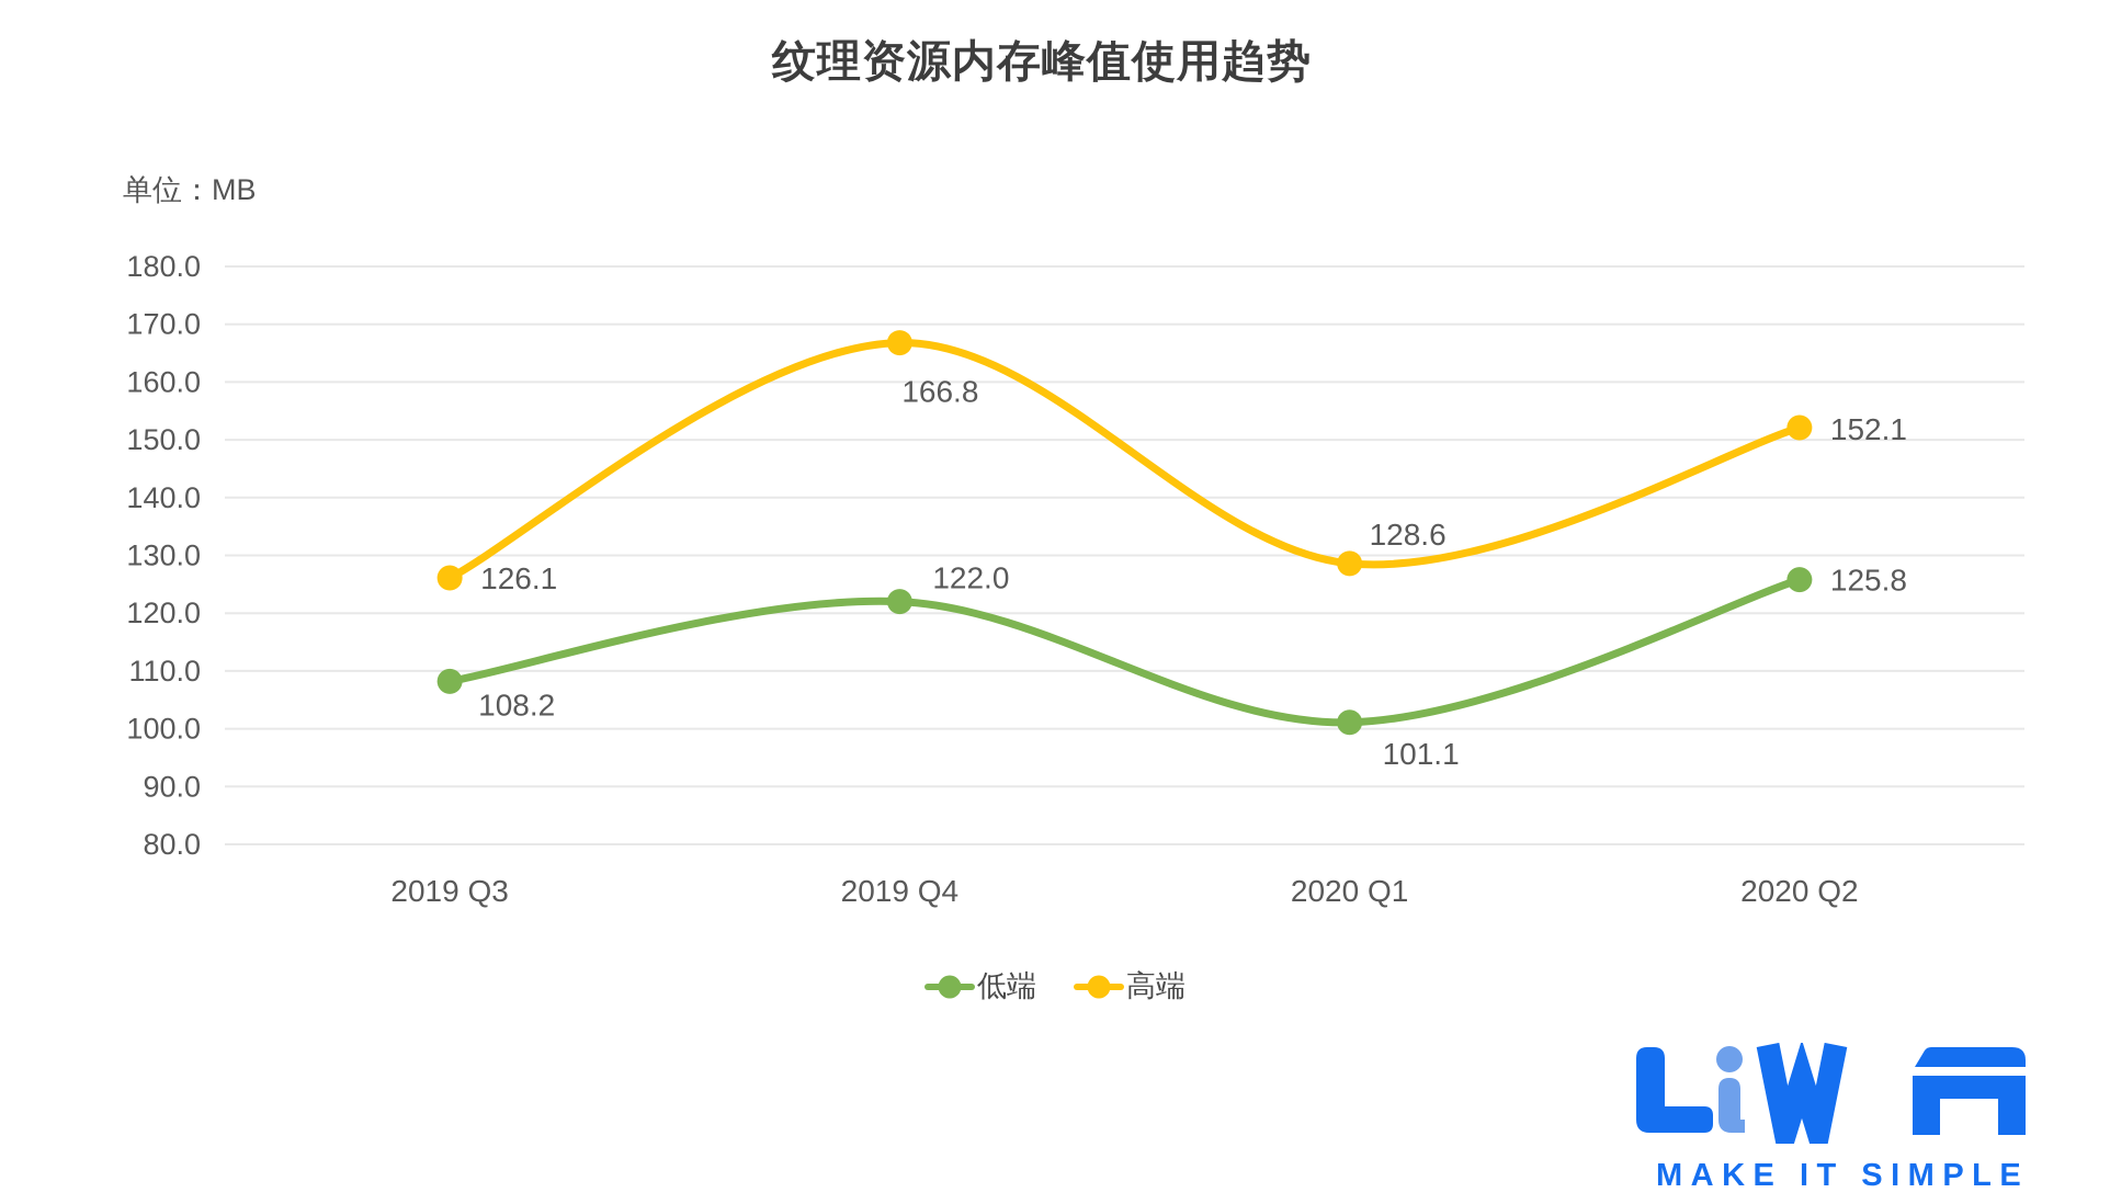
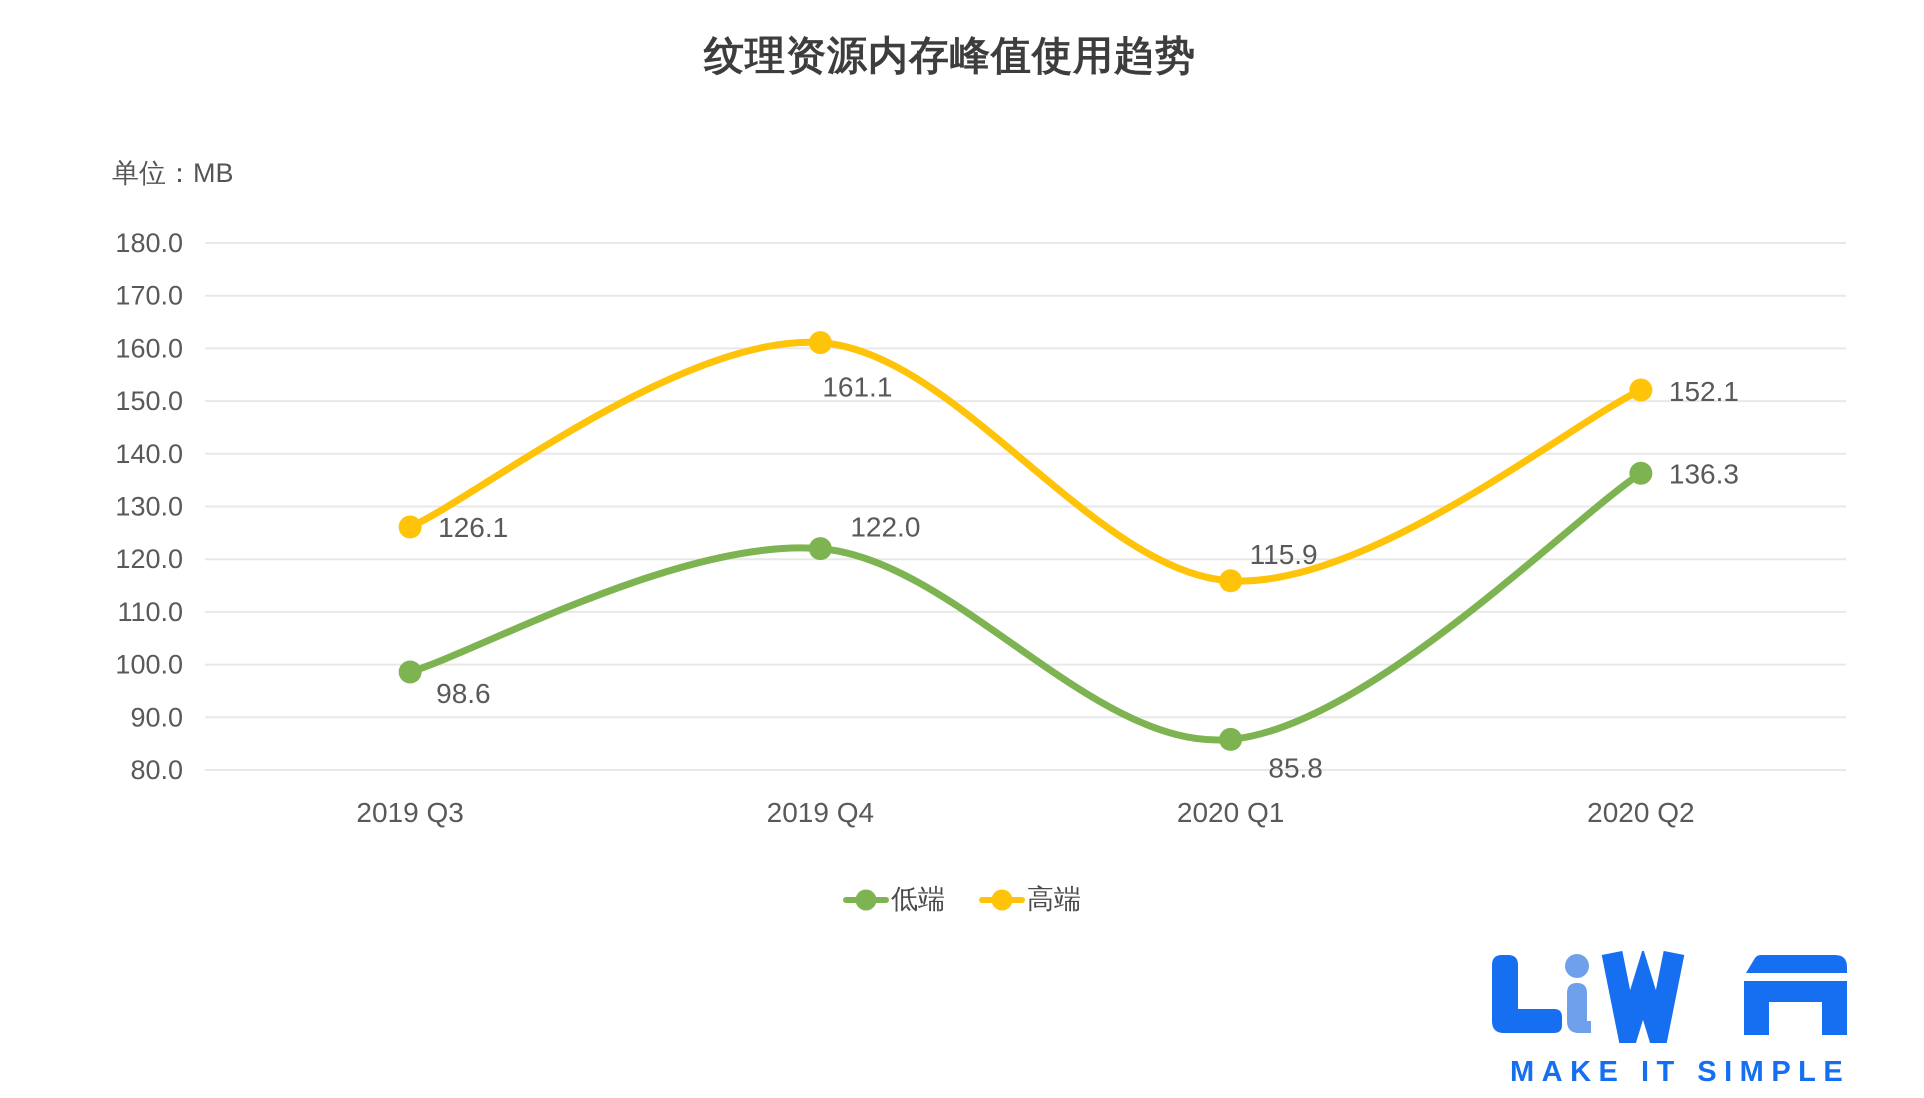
低端/2019 Q3: 108.2 -> 98.6
高端/2019 Q4: 166.8 -> 161.1
低端/2020 Q1: 101.1 -> 85.8
高端/2020 Q1: 128.6 -> 115.9
低端/2020 Q2: 125.8 -> 136.3
